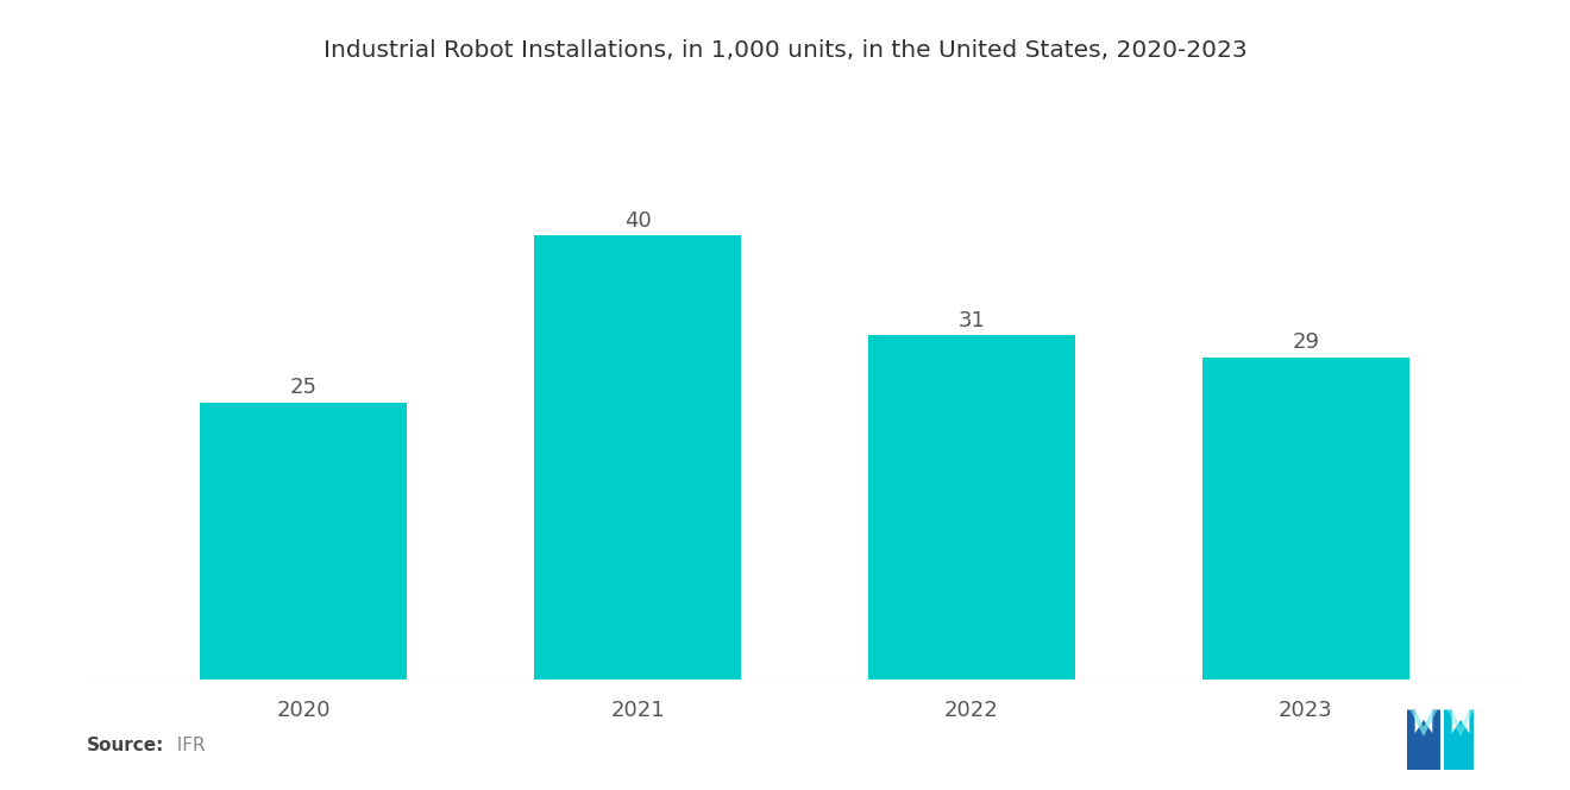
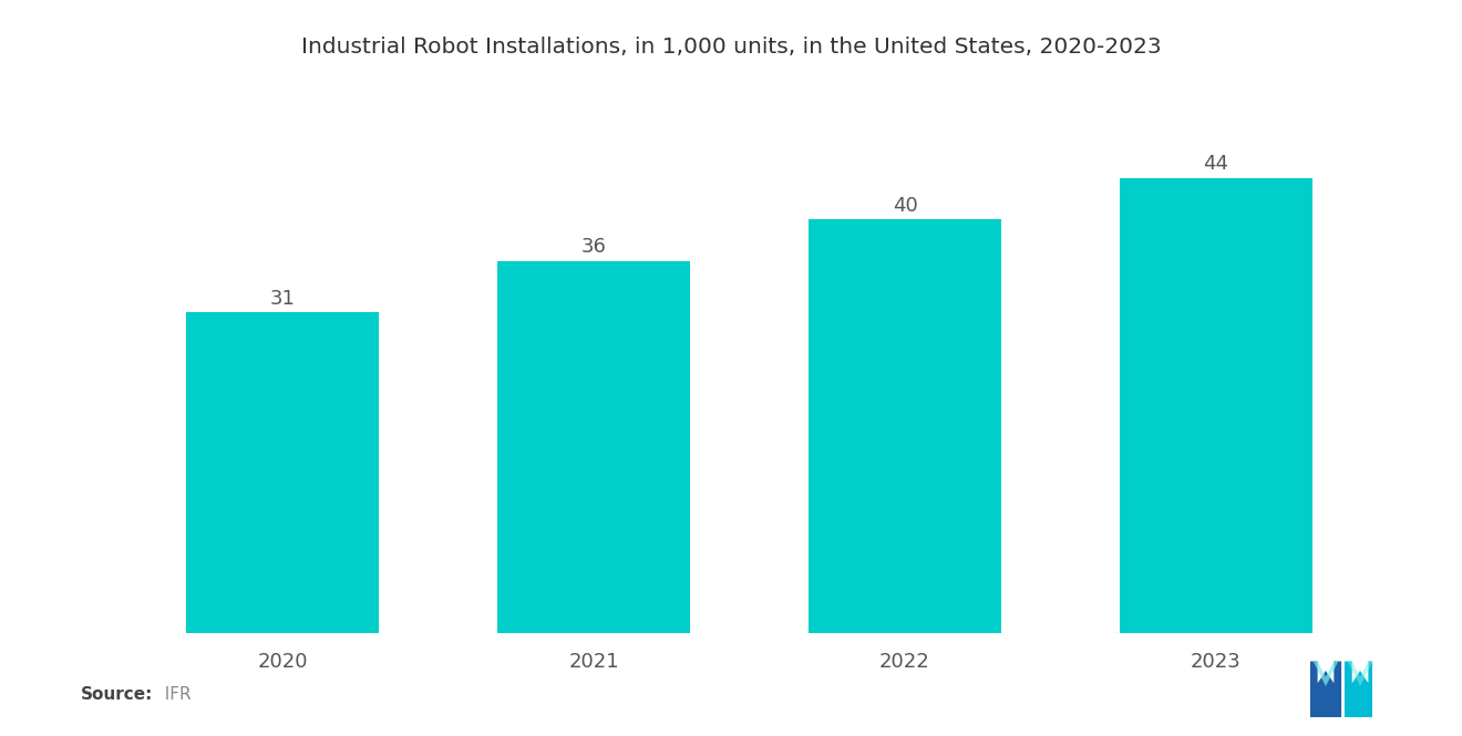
2020: 25 -> 31
2021: 40 -> 36
2022: 31 -> 40
2023: 29 -> 44
